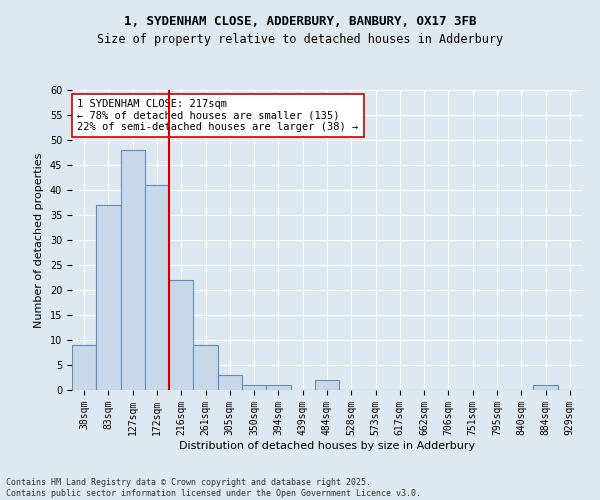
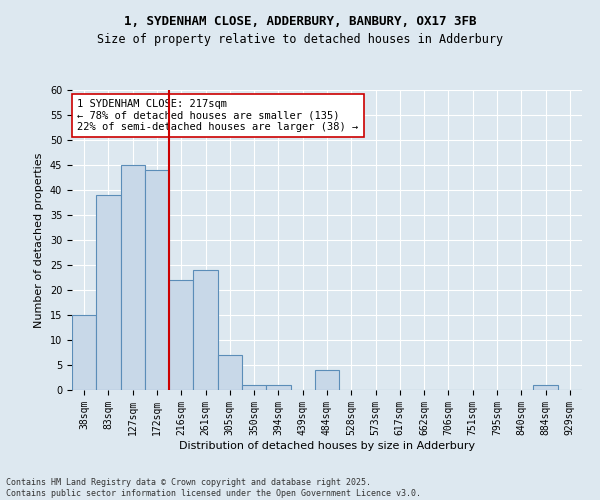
38sqm: 9 -> 15
83sqm: 37 -> 39
127sqm: 48 -> 45
172sqm: 41 -> 44
261sqm: 9 -> 24
305sqm: 3 -> 7
484sqm: 2 -> 4
